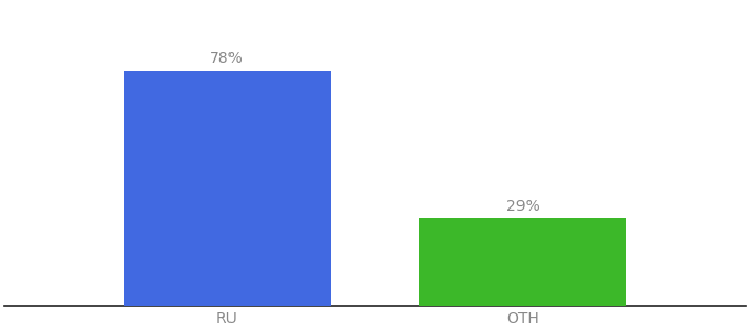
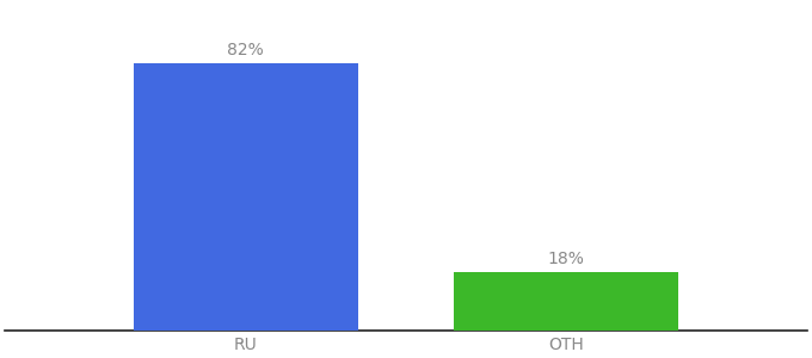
RU: 78% -> 82%
OTH: 29% -> 18%
